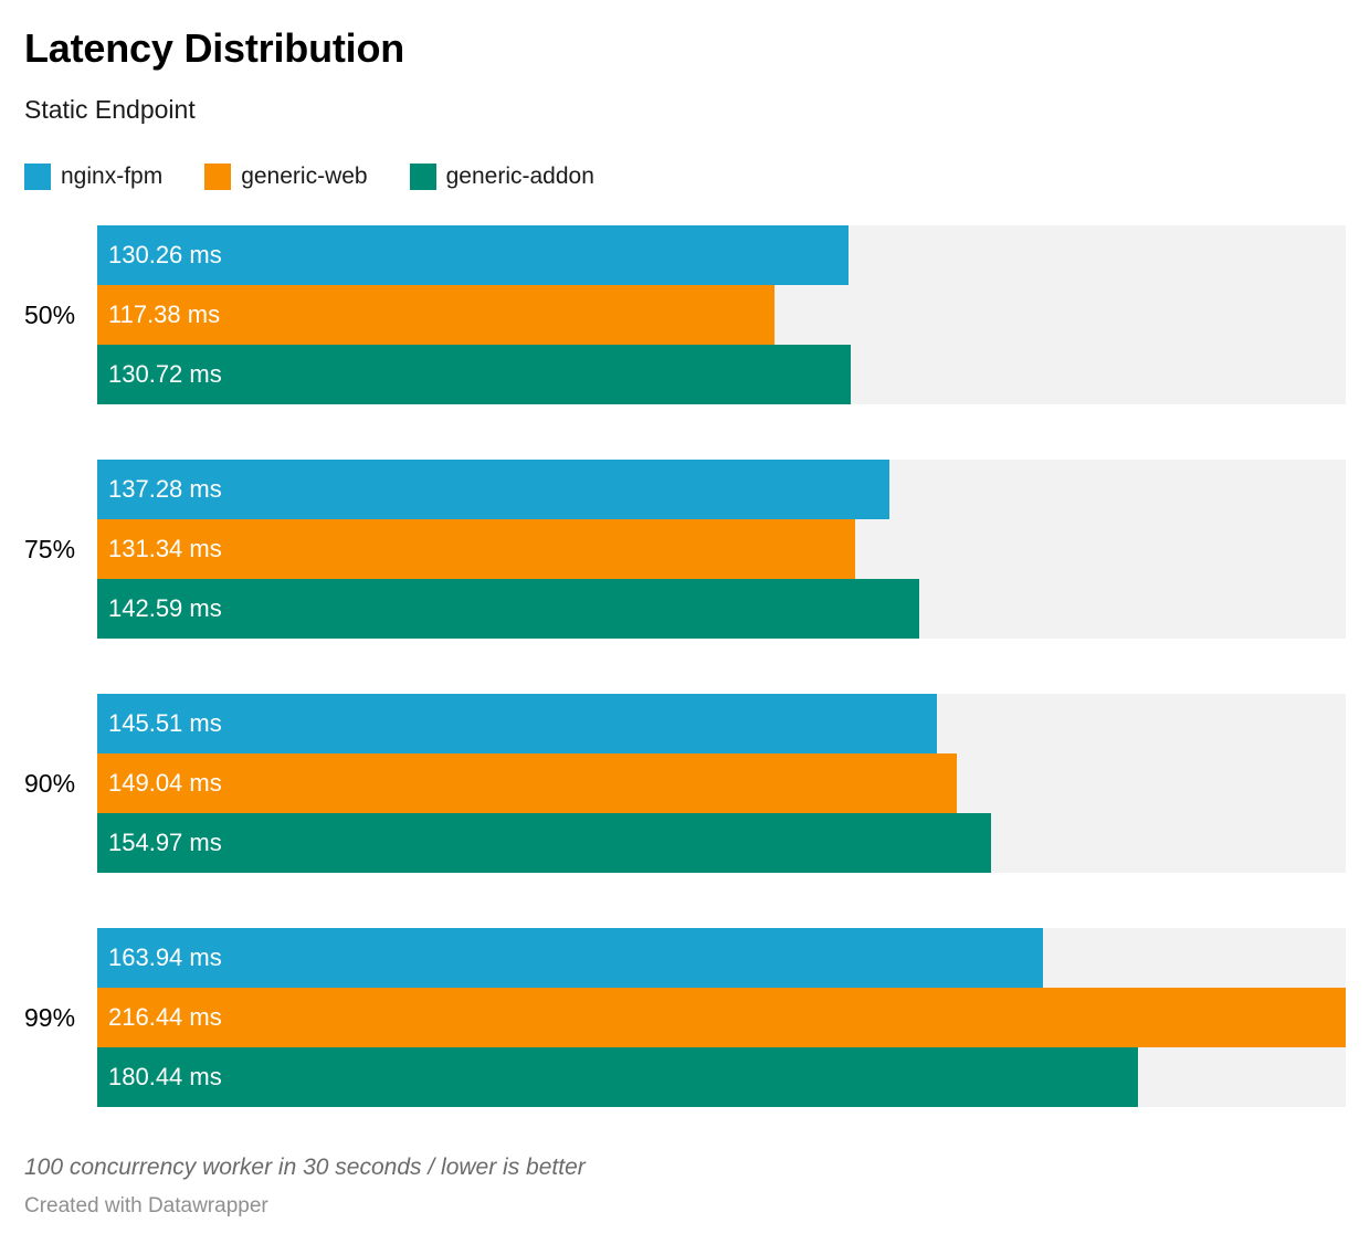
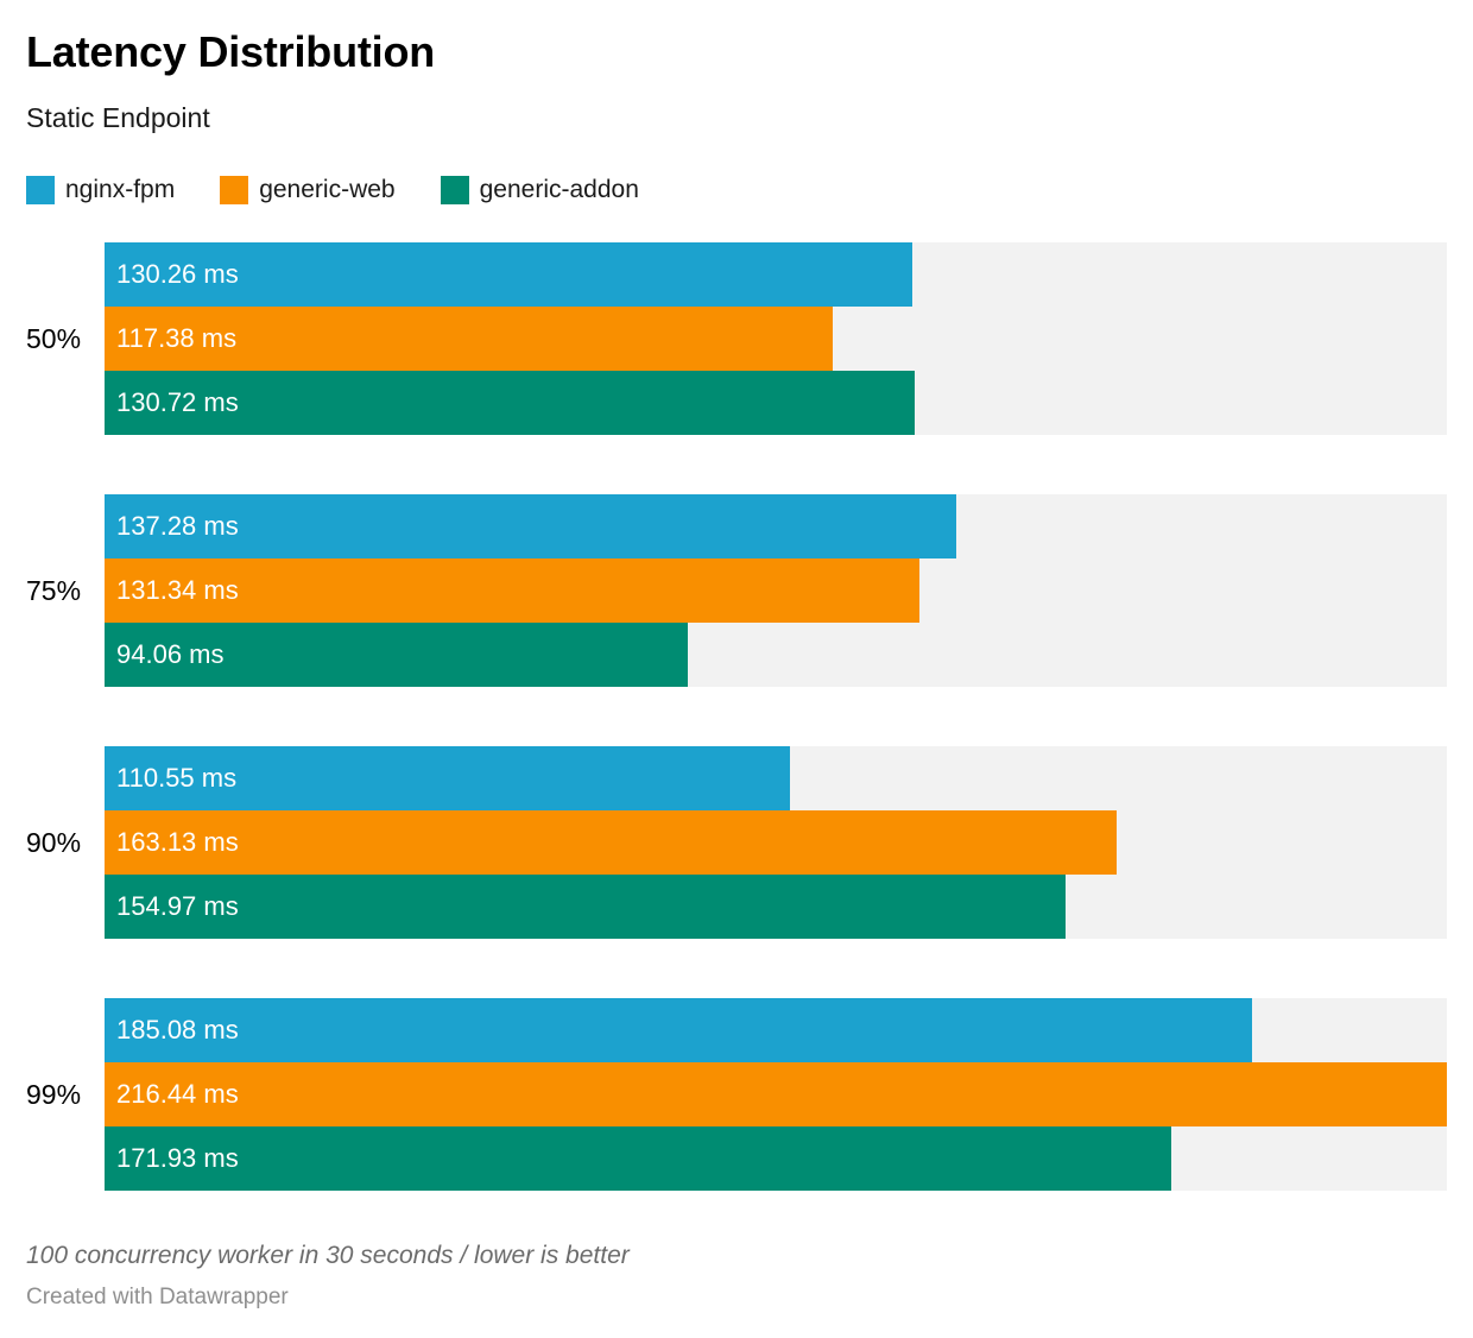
generic-addon/75%: 142.59 -> 94.06
nginx-fpm/90%: 145.51 -> 110.55
generic-web/90%: 149.04 -> 163.13
nginx-fpm/99%: 163.94 -> 185.08
generic-addon/99%: 180.44 -> 171.93
